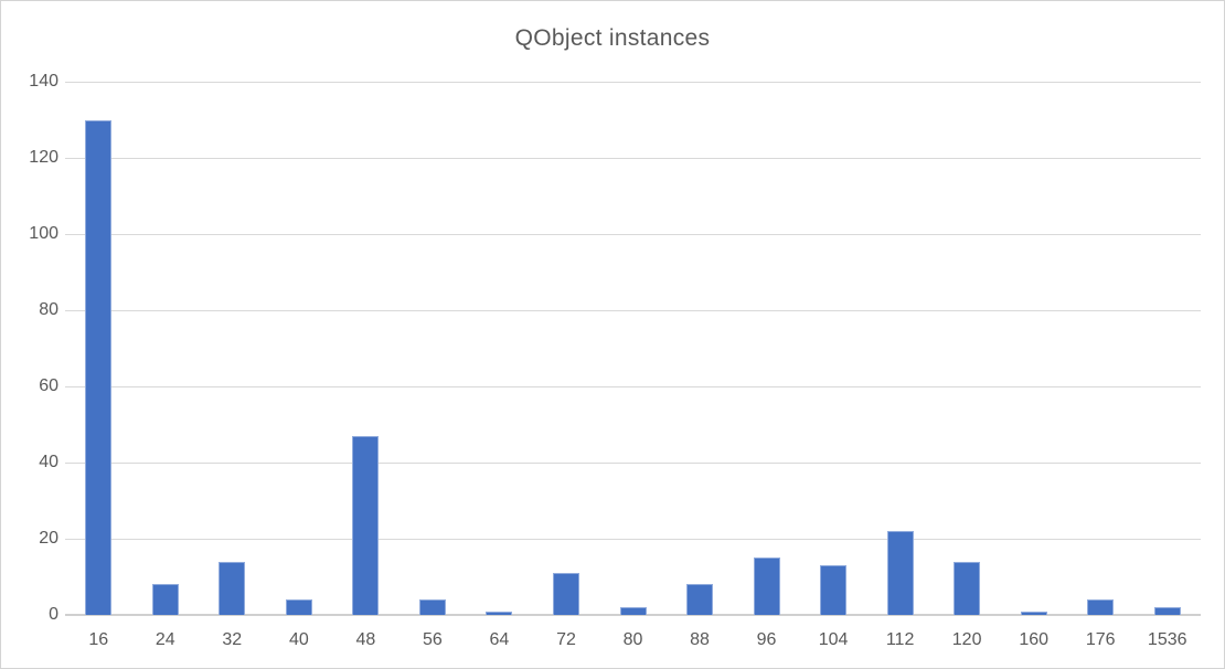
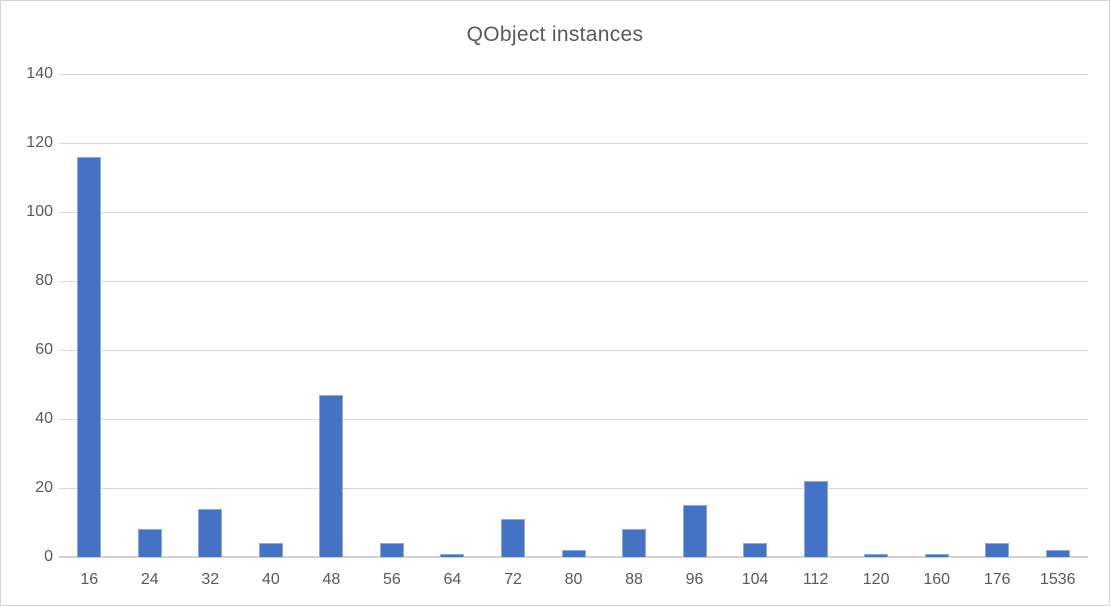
16: 130 -> 116
104: 13 -> 4
120: 14 -> 1
